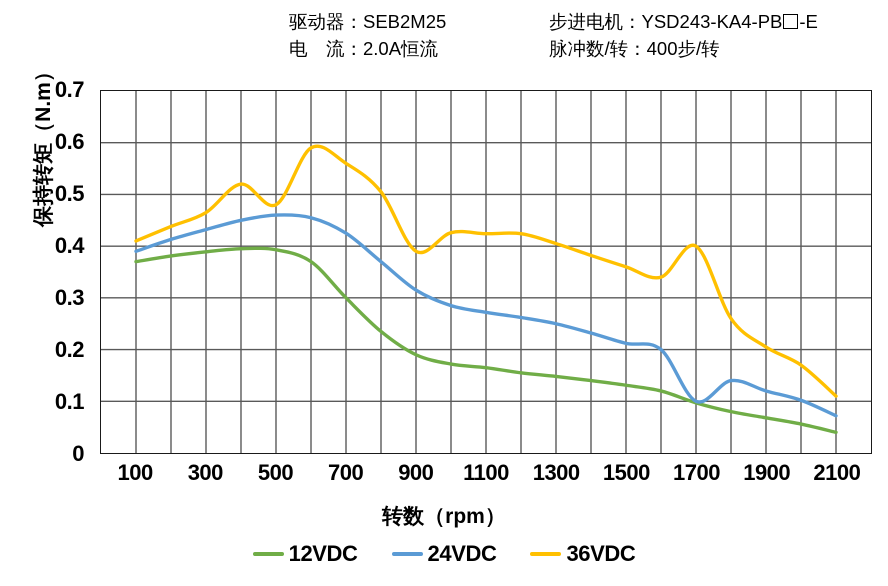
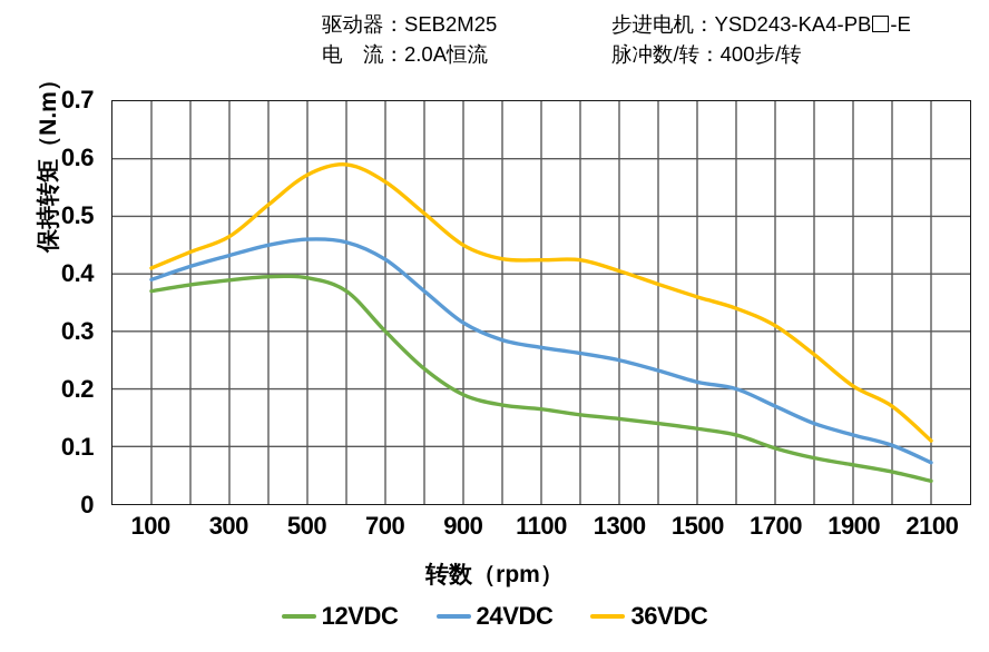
36VDC/500: 0.48 -> 0.57
36VDC/900: 0.39 -> 0.45
24VDC/1700: 0.10 -> 0.17
36VDC/1700: 0.40 -> 0.31
